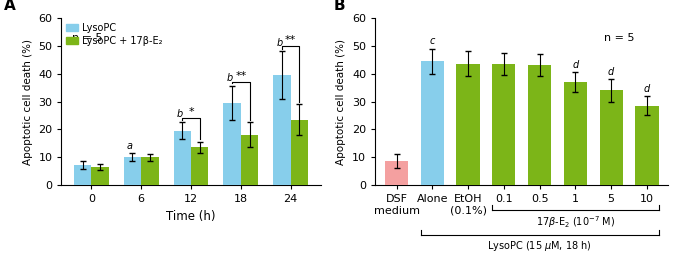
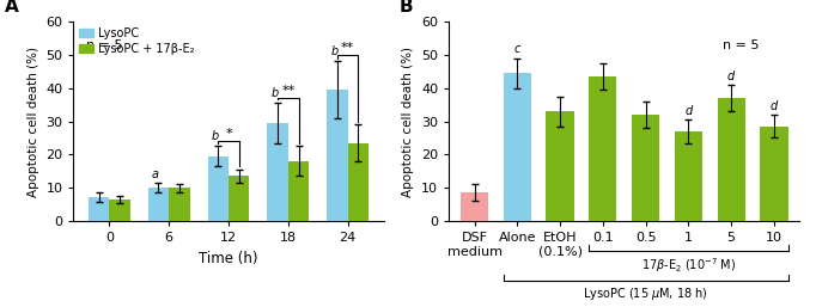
EtOH (0.1%): 43.5 -> 33.0
0.5: 43.0 -> 32.0
1: 37.0 -> 27.0
5: 34.0 -> 37.0
